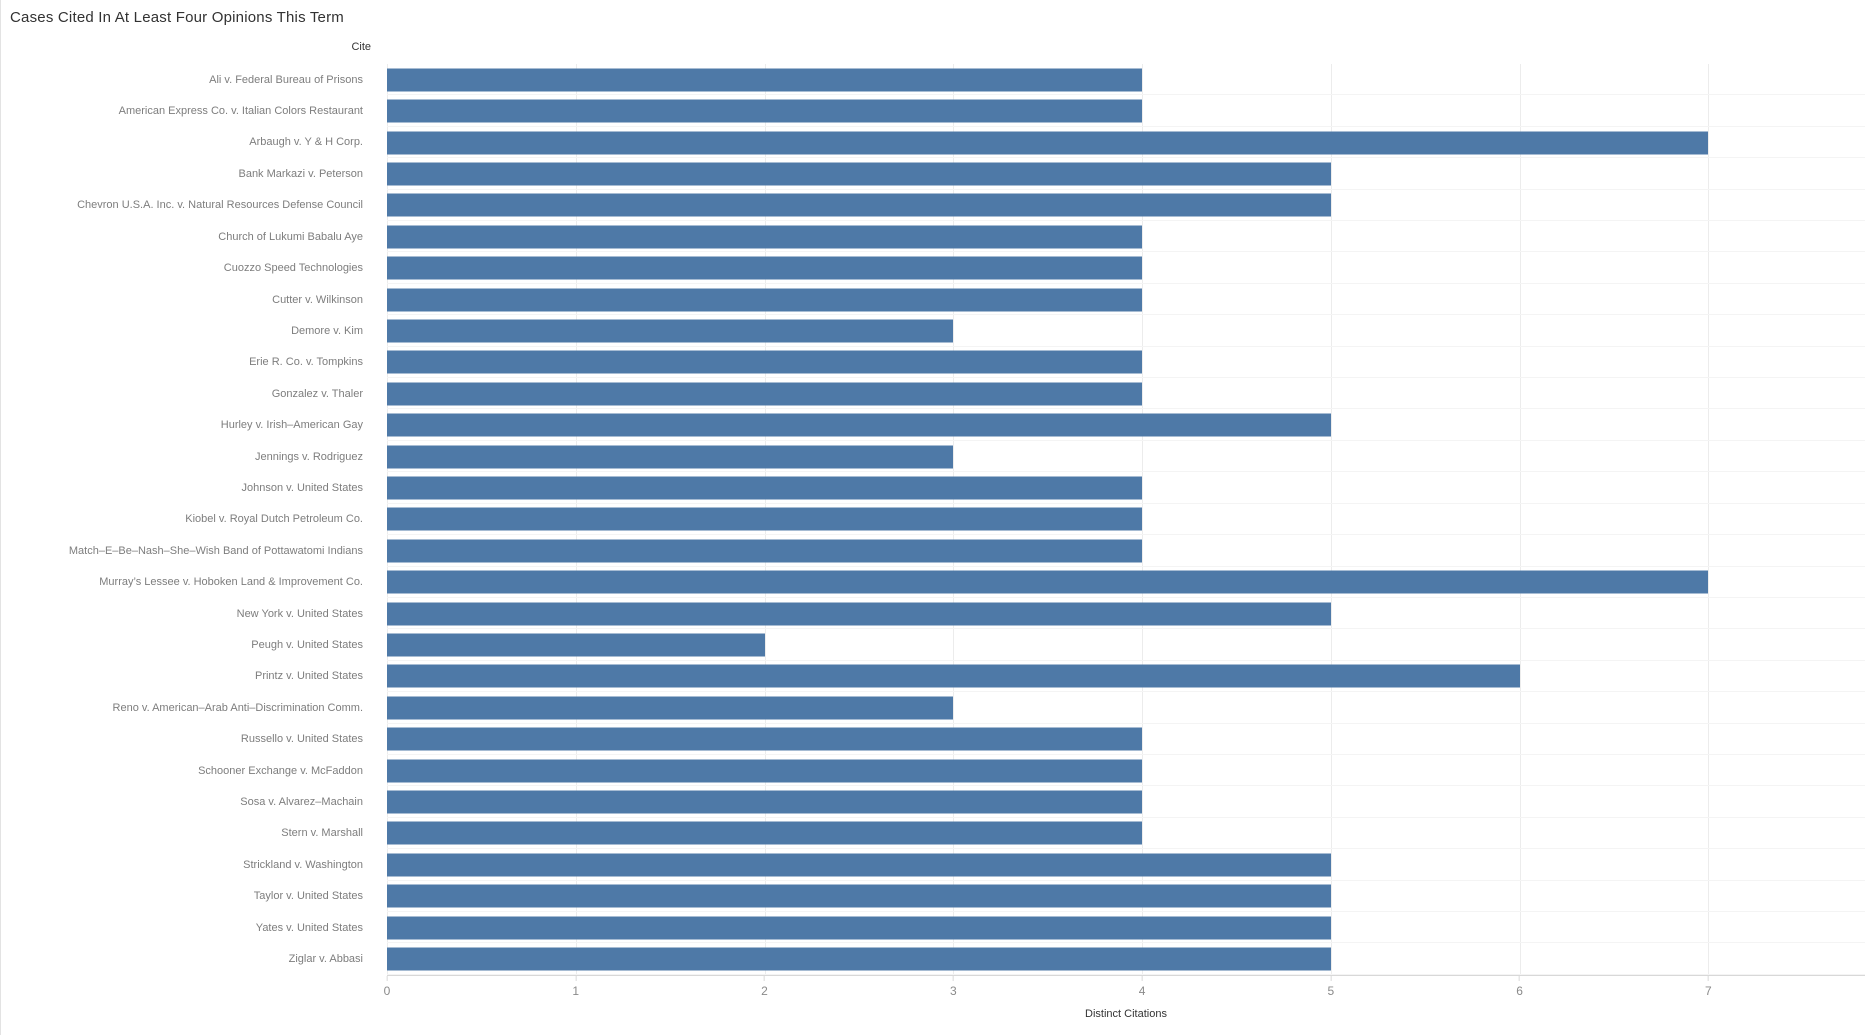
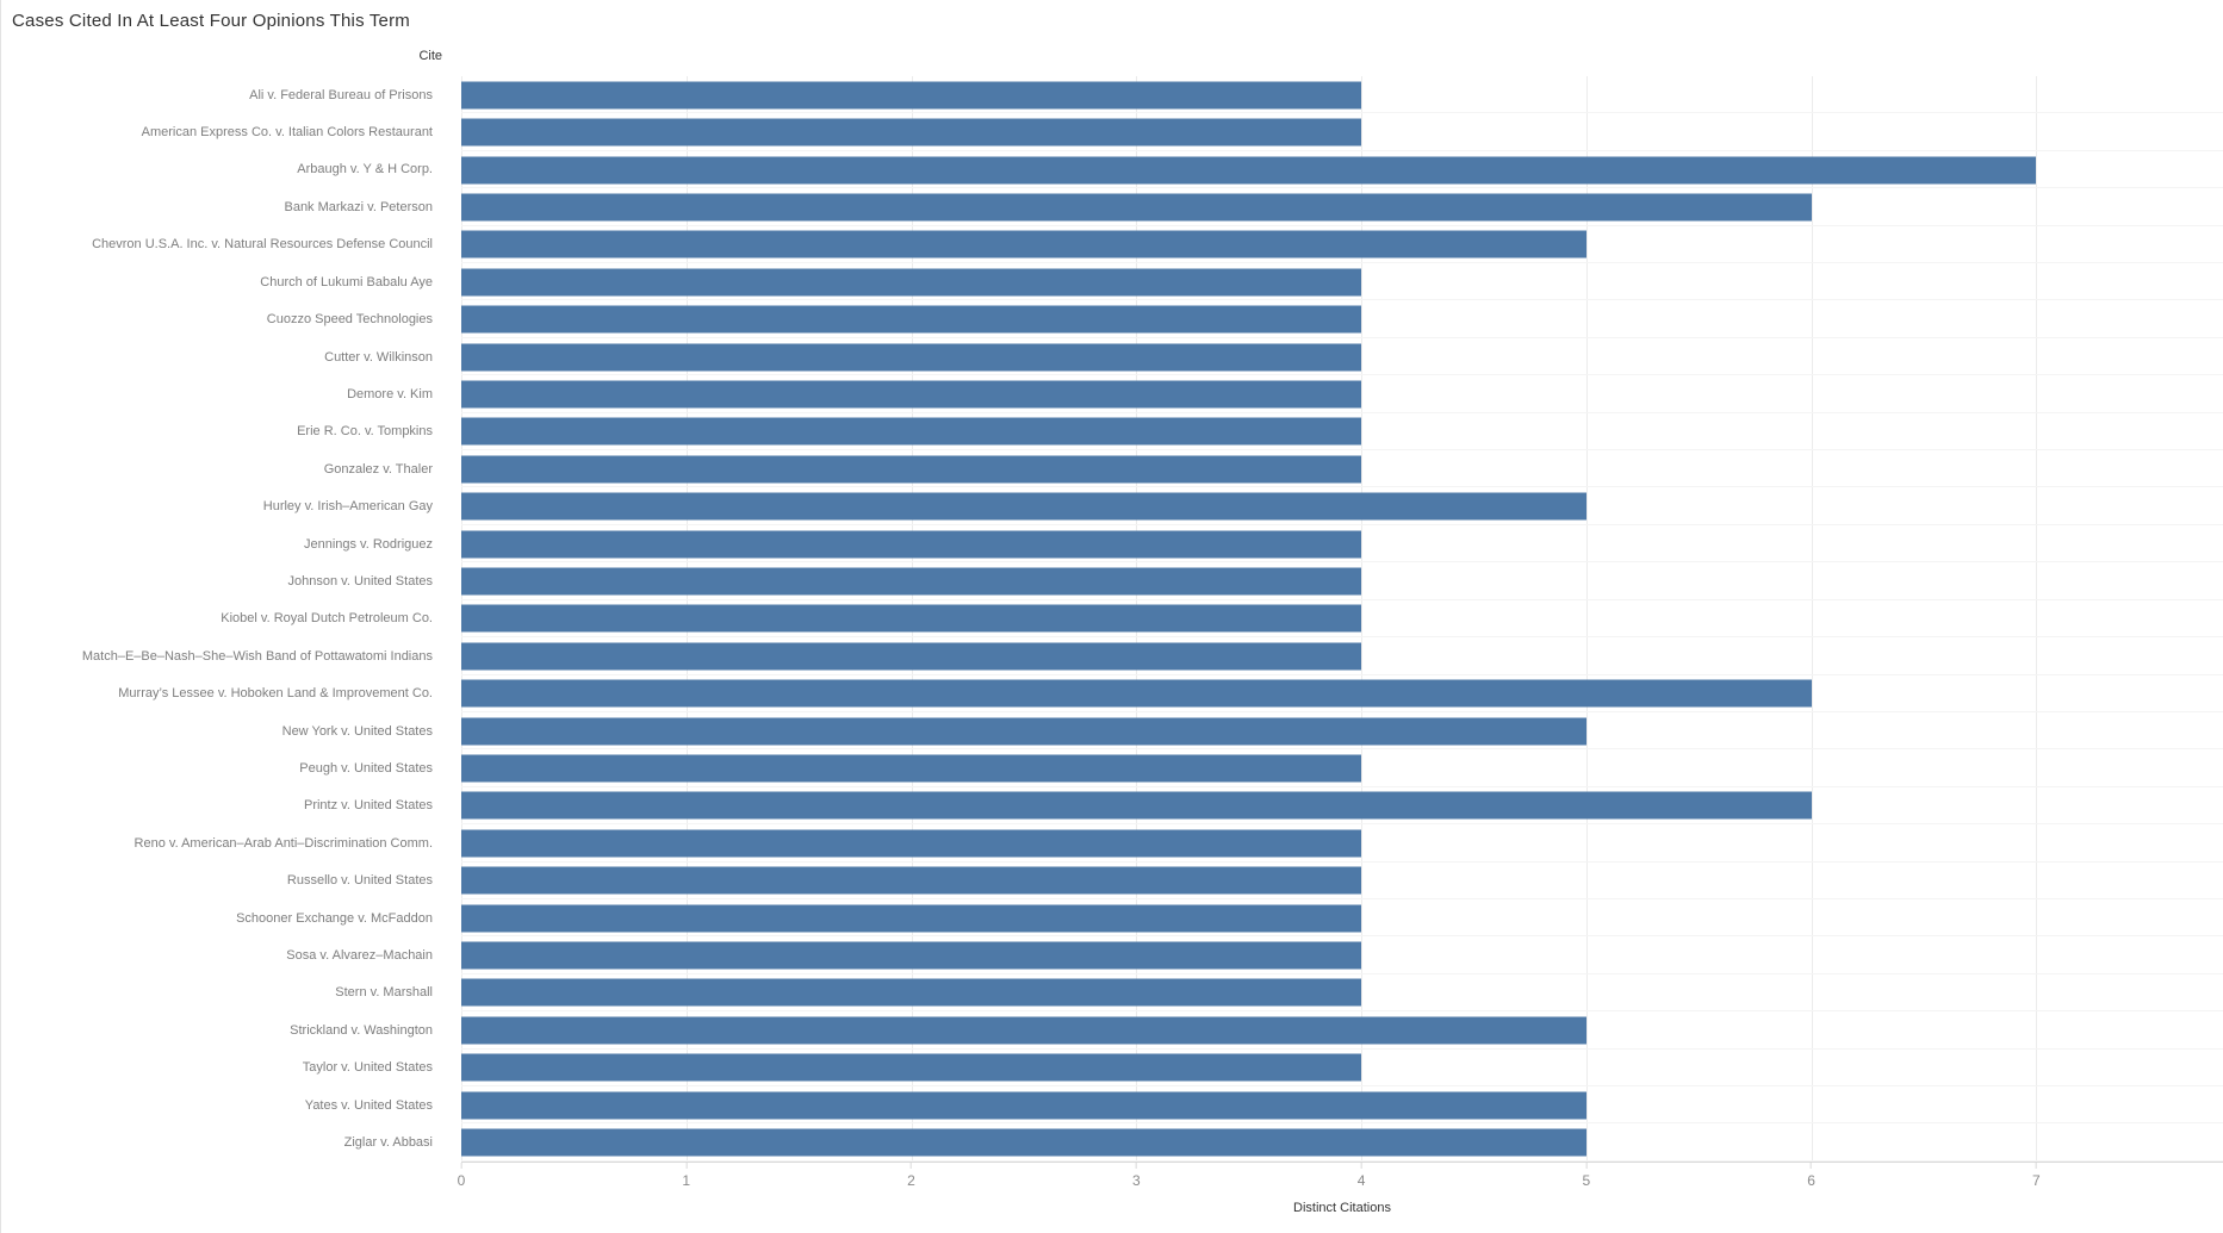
Bank Markazi v. Peterson: 5 -> 6
Demore v. Kim: 3 -> 4
Jennings v. Rodriguez: 3 -> 4
Murray’s Lessee v. Hoboken Land & Improvement Co.: 7 -> 6
Peugh v. United States: 2 -> 4
Reno v. American–Arab Anti–Discrimination Comm.: 3 -> 4
Taylor v. United States: 5 -> 4
